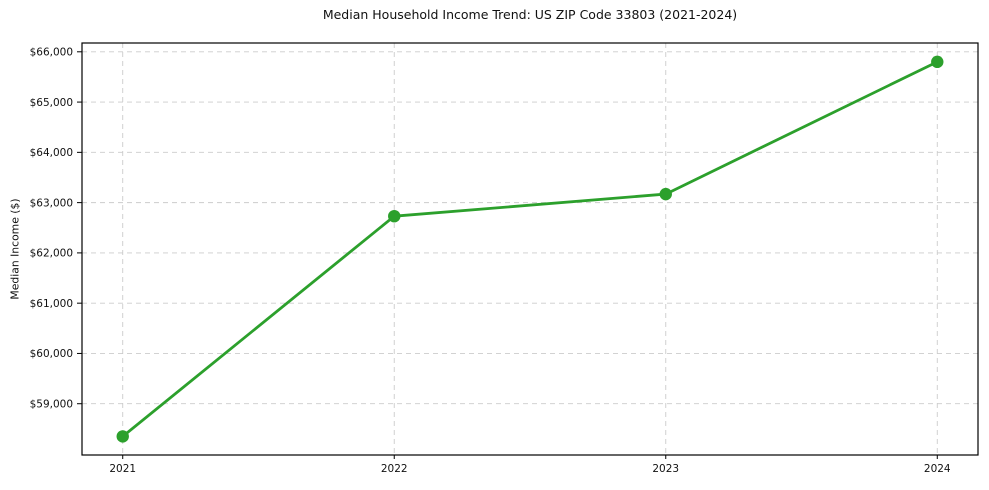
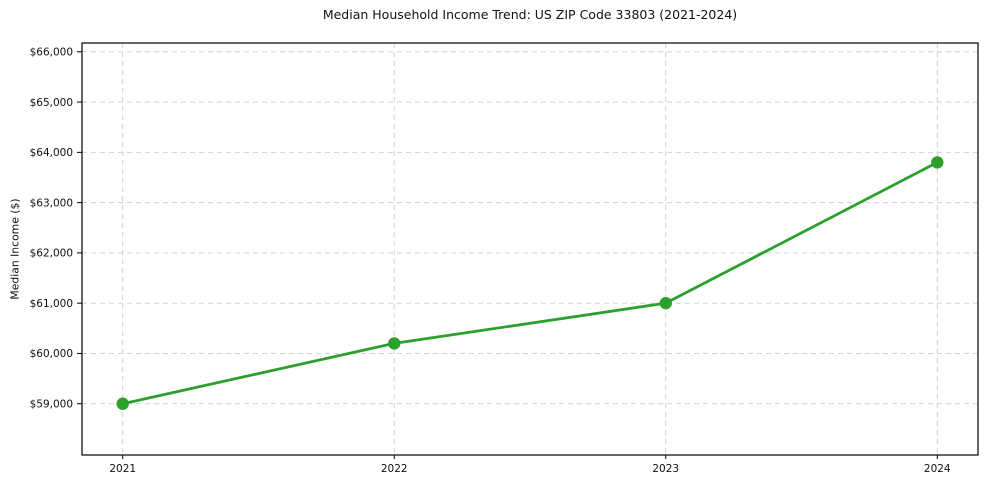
2021: $58400 -> $59000
2022: $62700 -> $60200
2023: $63200 -> $61000
2024: $65800 -> $63800
